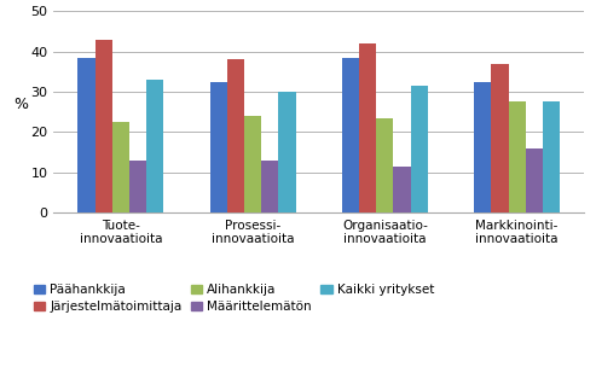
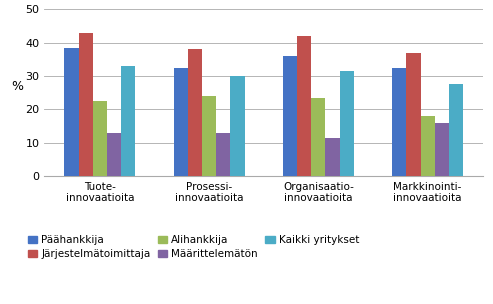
Päähankkija/Organisaatio- innovaatioita: 38.5 -> 36.0
Alihankkija/Markkinointi- innovaatioita: 27.5 -> 18.0
